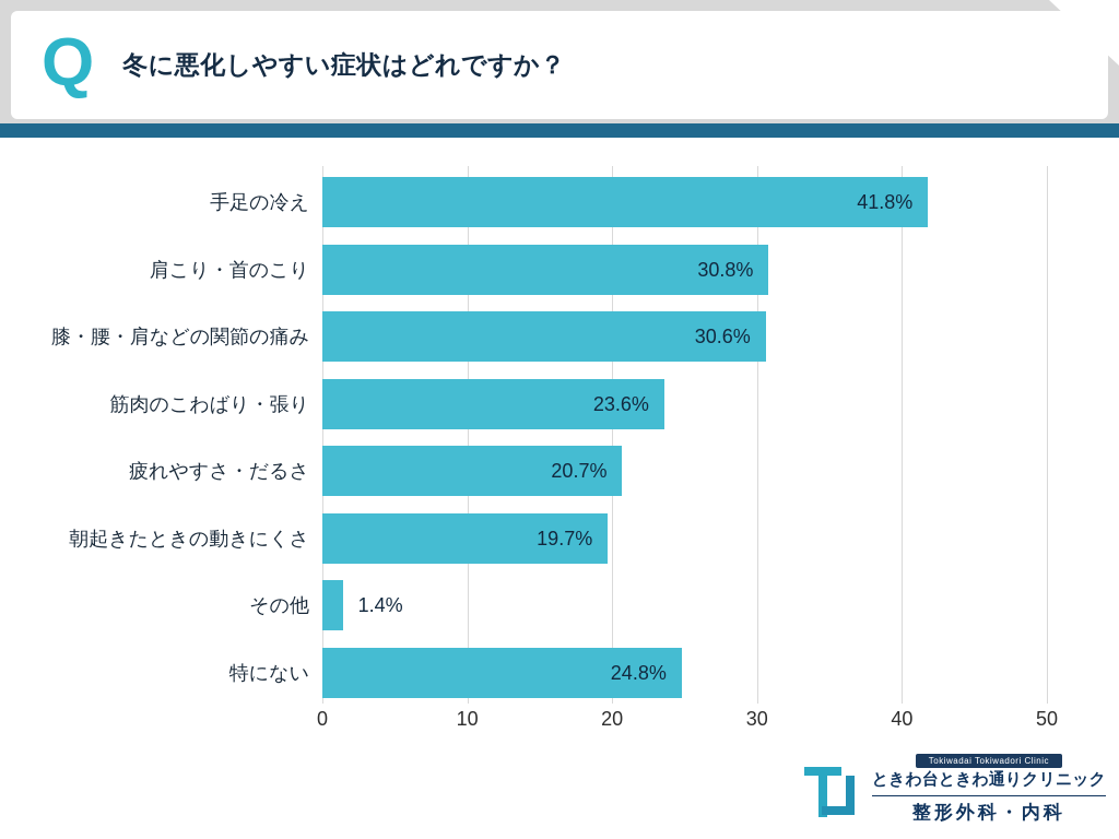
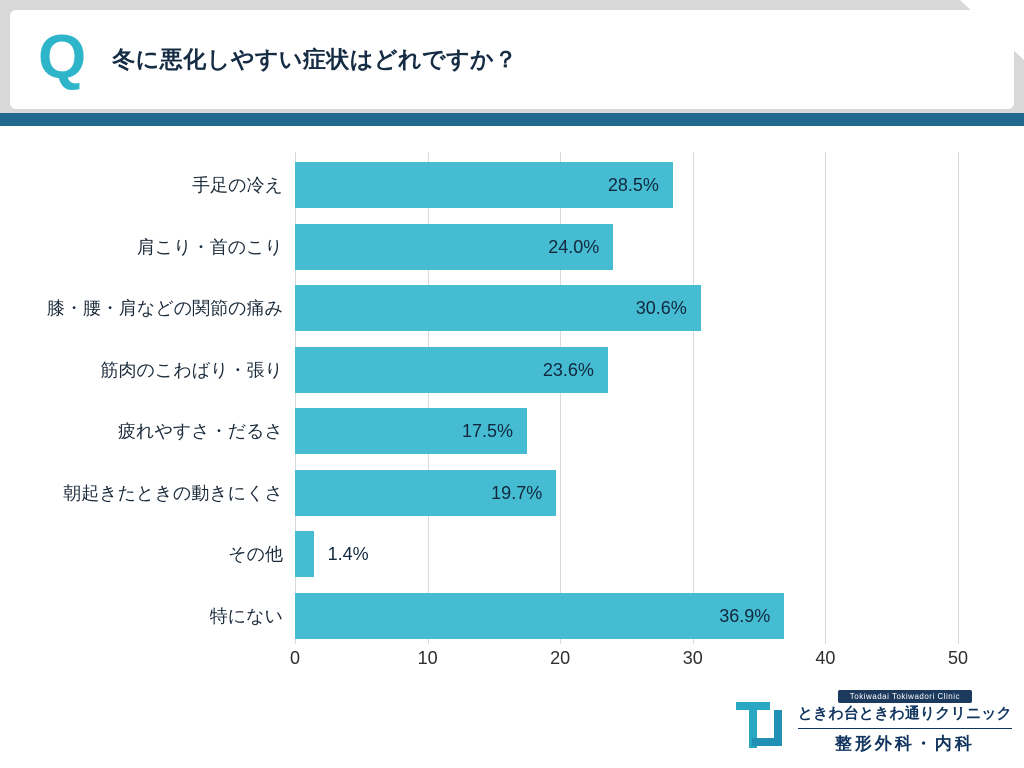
手足の冷え: 41.8% -> 28.5%
肩こり・首のこり: 30.8% -> 24.0%
疲れやすさ・だるさ: 20.7% -> 17.5%
特にない: 24.8% -> 36.9%
